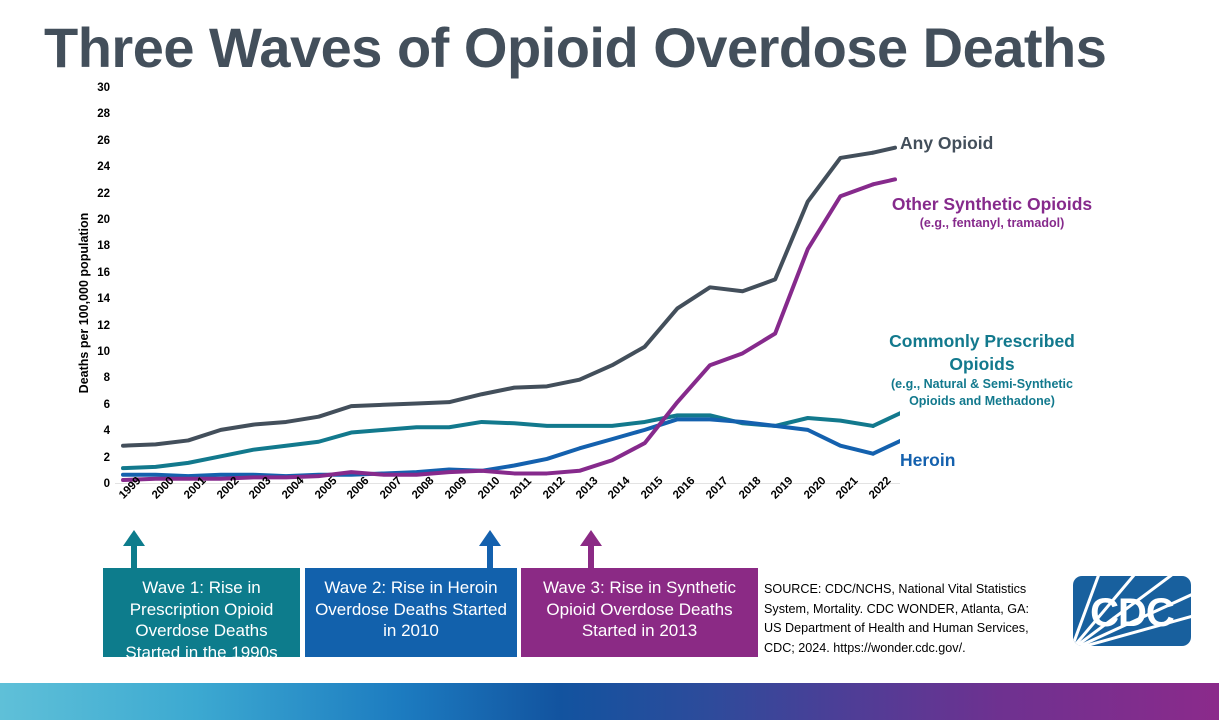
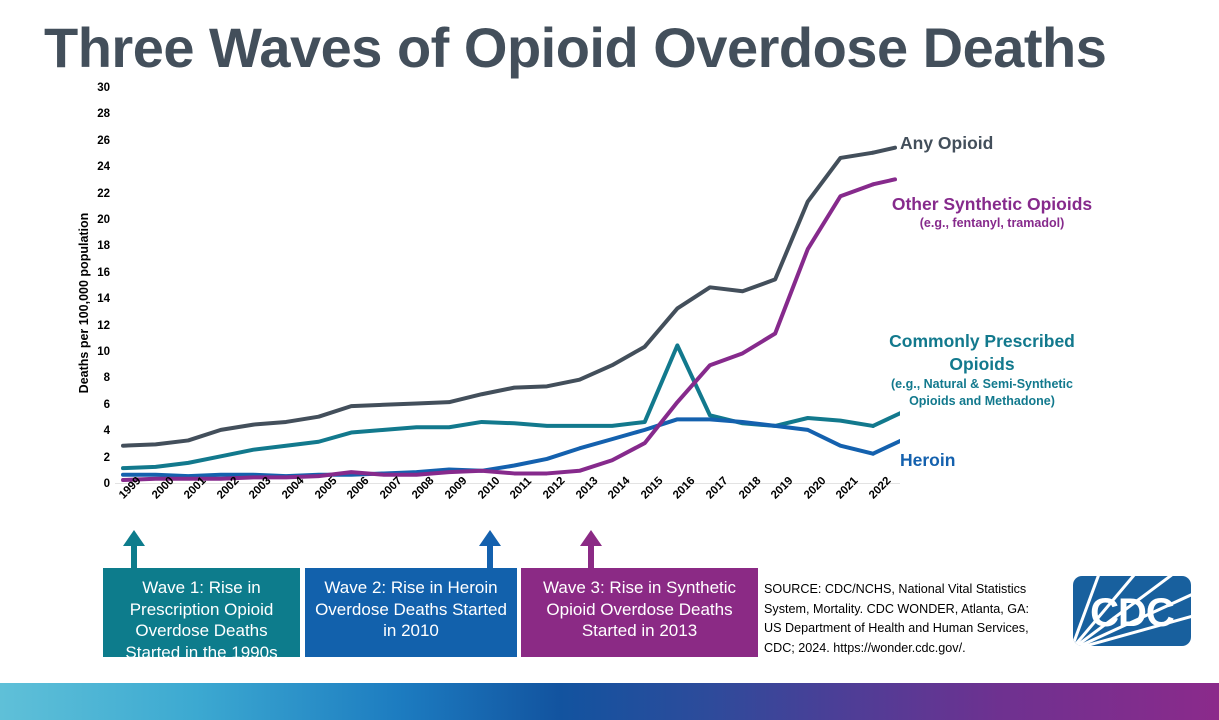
Commonly Prescribed Opioids/2016: 5.2 -> 10.5
